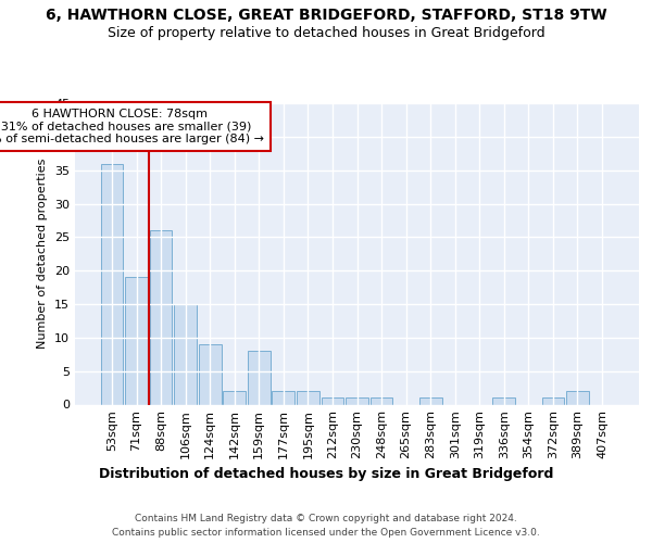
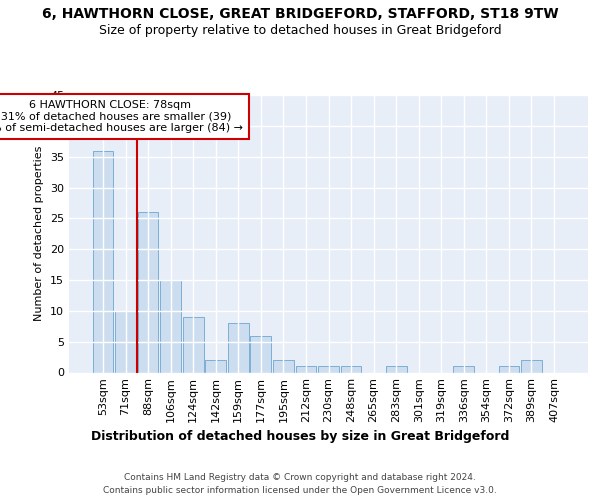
71sqm: 19 -> 10
177sqm: 2 -> 6
